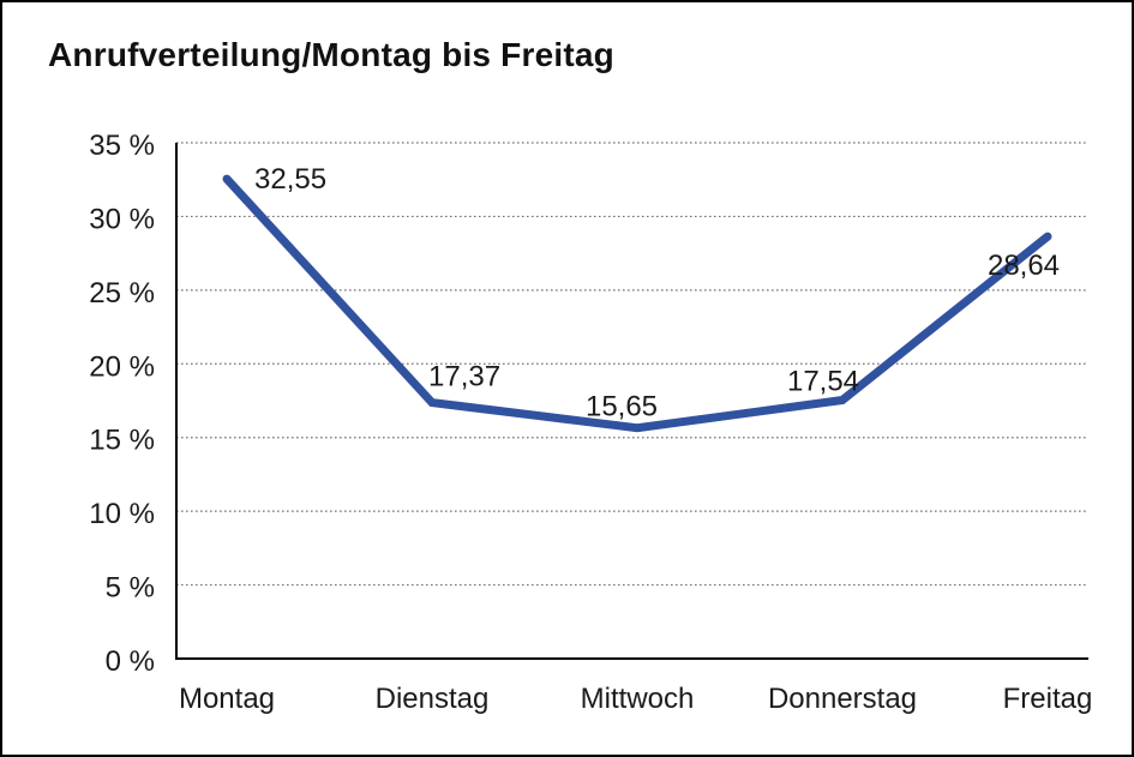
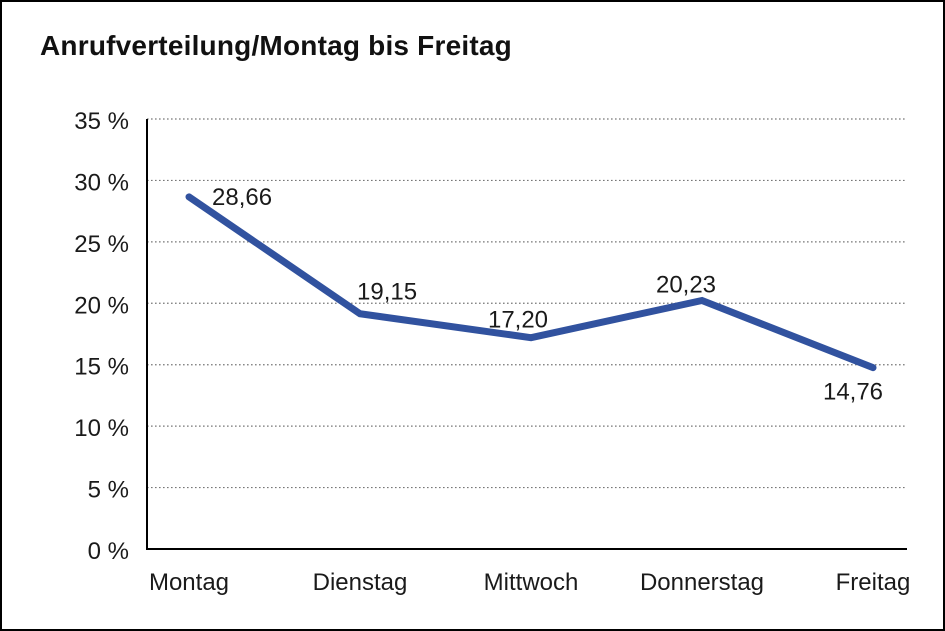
Montag: 32,55 -> 28,66
Dienstag: 17,37 -> 19,15
Mittwoch: 15,65 -> 17,20
Donnerstag: 17,54 -> 20,23
Freitag: 28,64 -> 14,76
